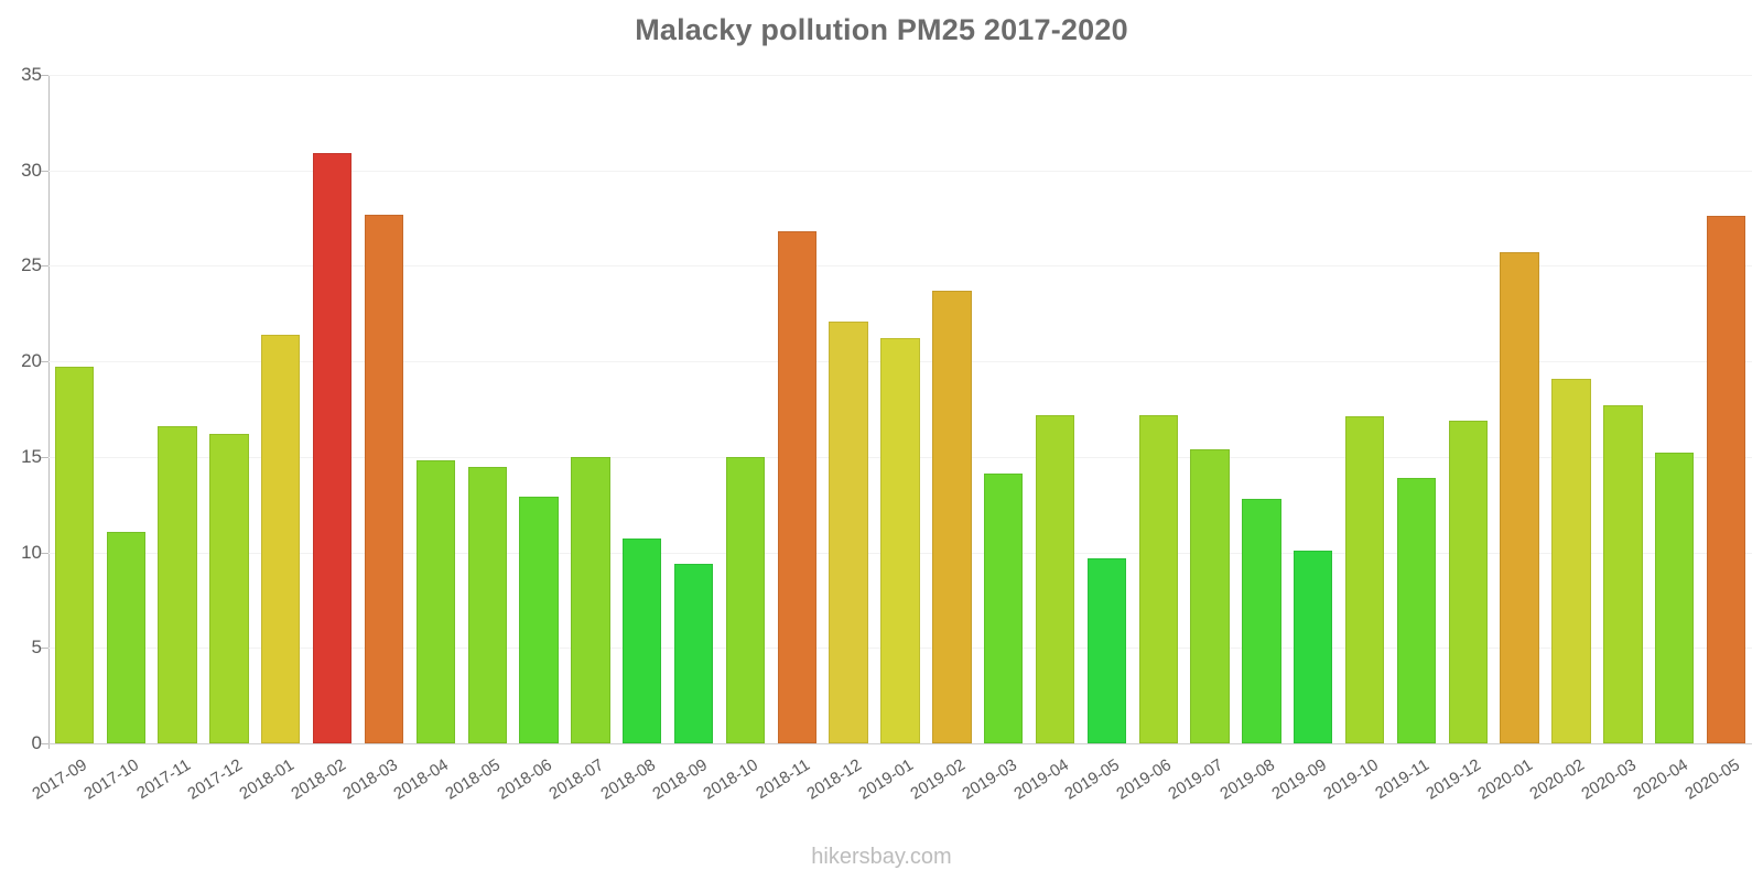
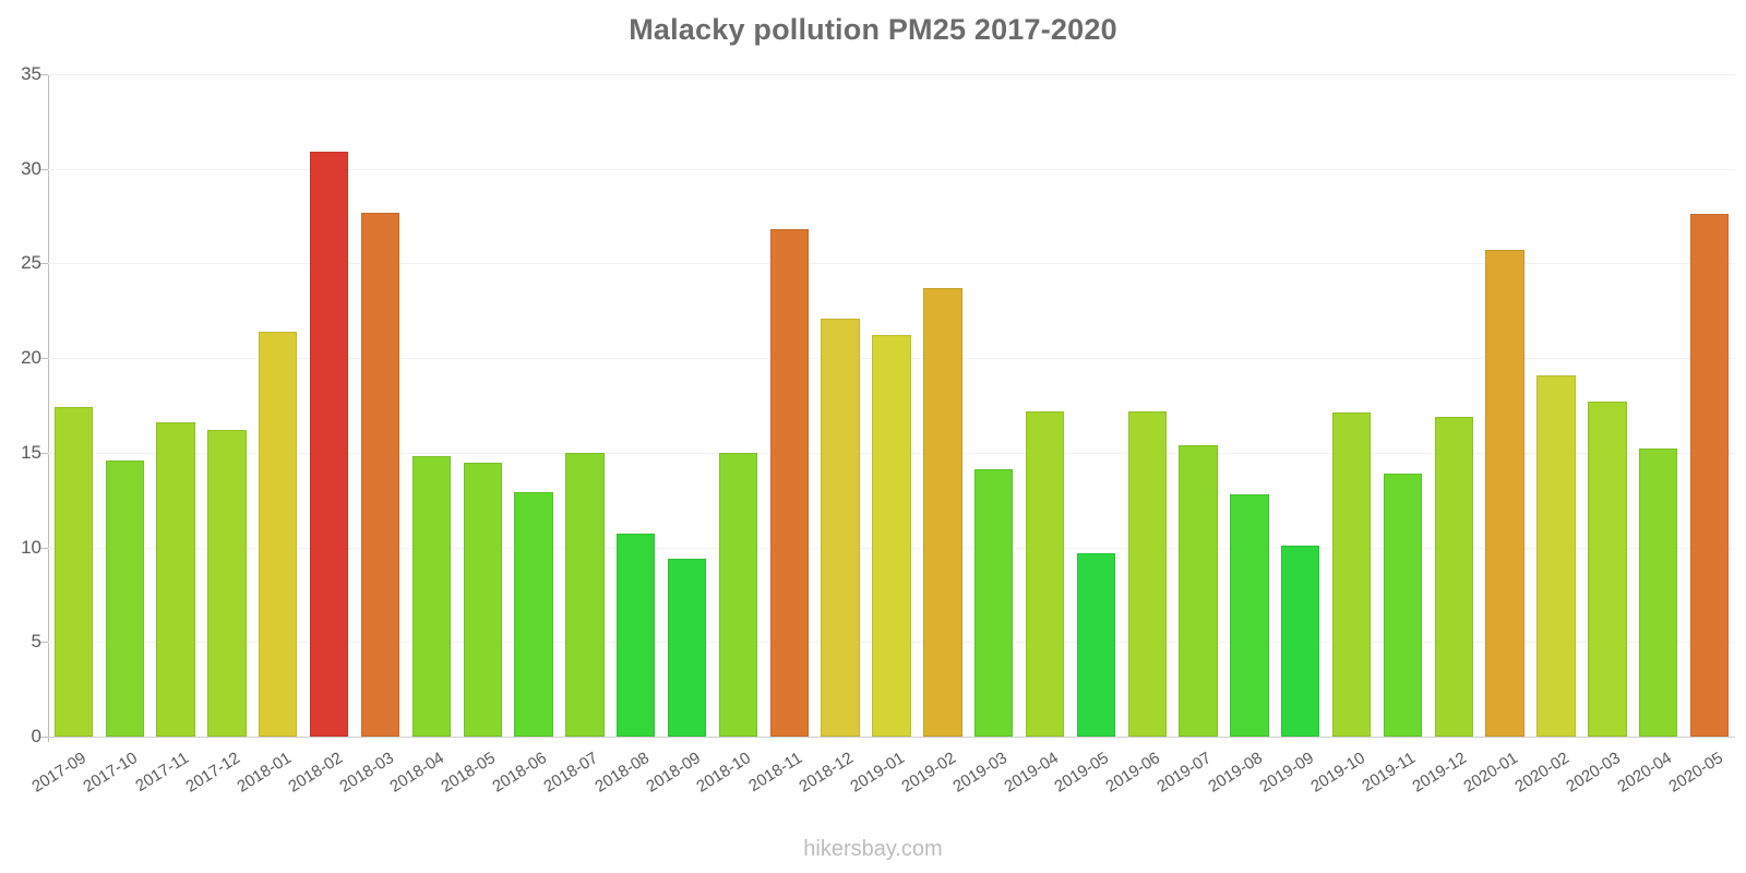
2017-09: 19.7 -> 17.4
2017-10: 11.1 -> 14.6
